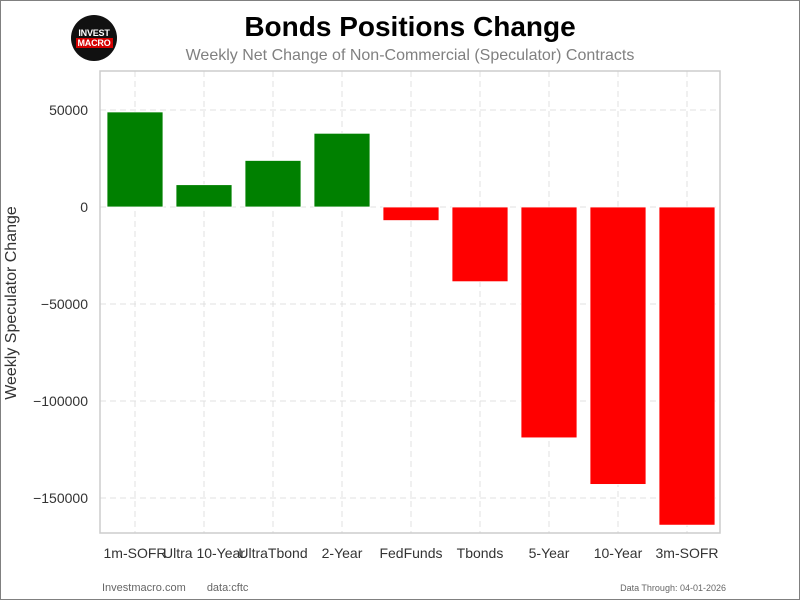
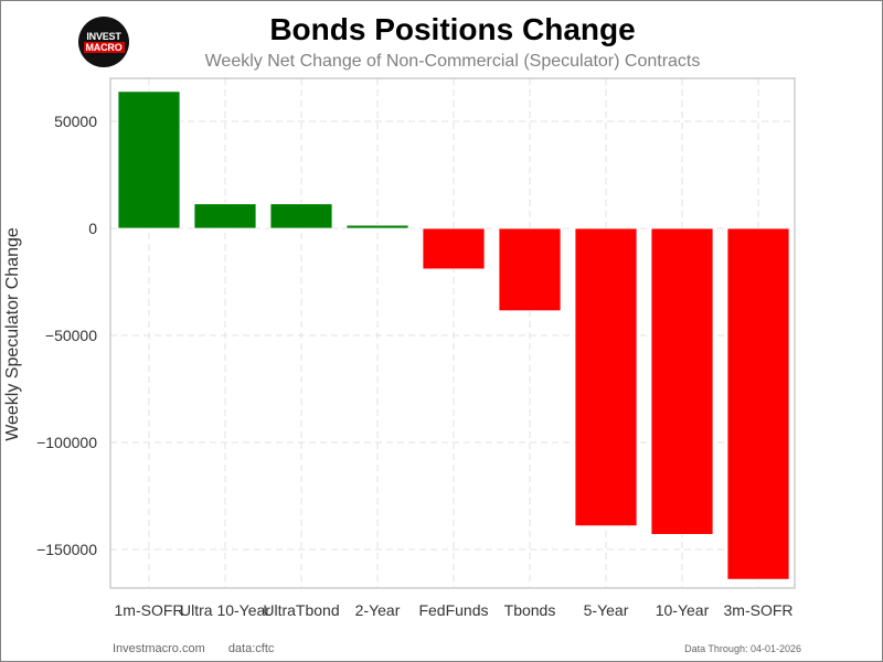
1m-SOFR: 49000 -> 64000
UltraTbond: 24000 -> 12000
2-Year: 38000 -> 2000
FedFunds: -7000 -> -19000
5-Year: -119000 -> -139000
